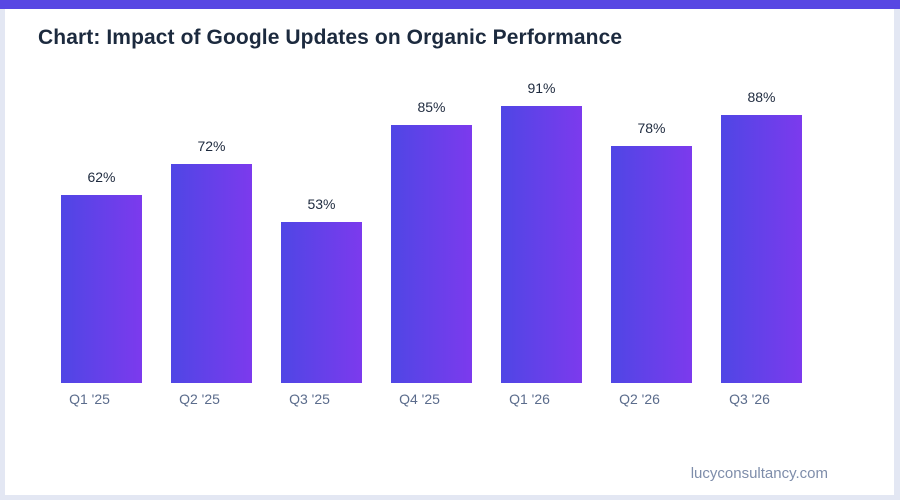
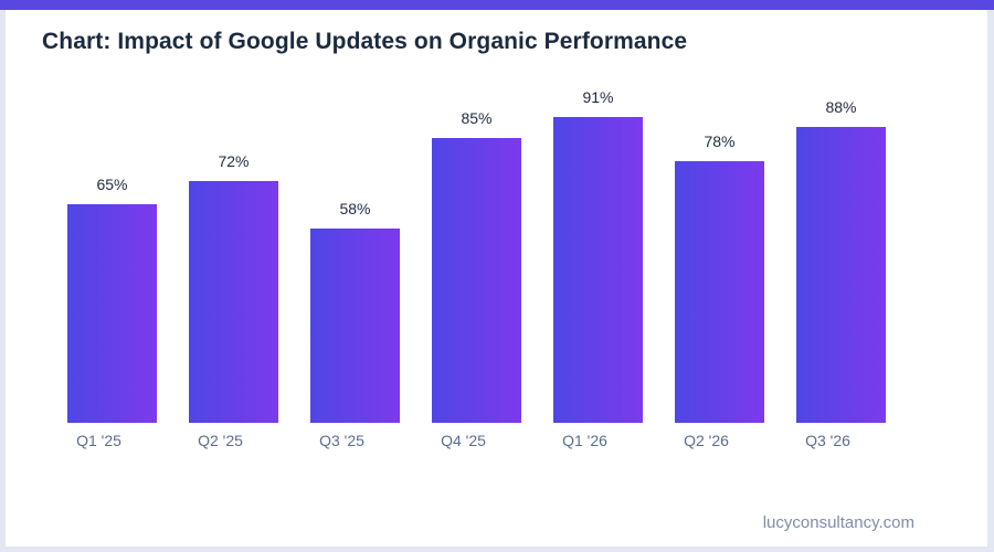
Q1 '25: 62% -> 65%
Q3 '25: 53% -> 58%
